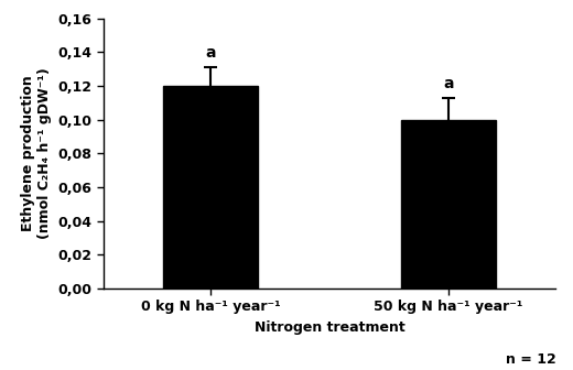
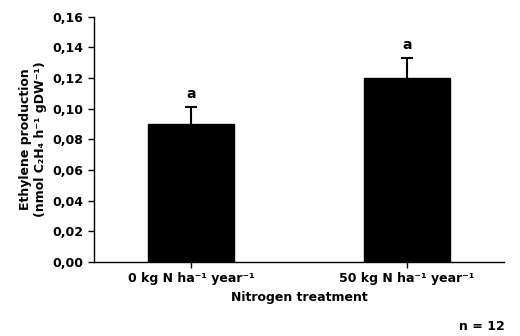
0 kg N ha⁻¹ year⁻¹: 0,12 -> 0,09
50 kg N ha⁻¹ year⁻¹: 0,10 -> 0,12
